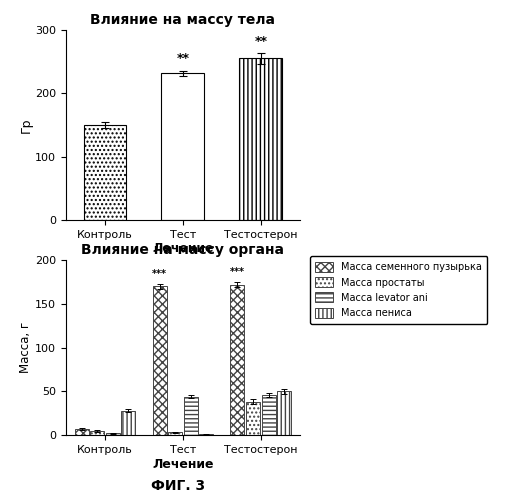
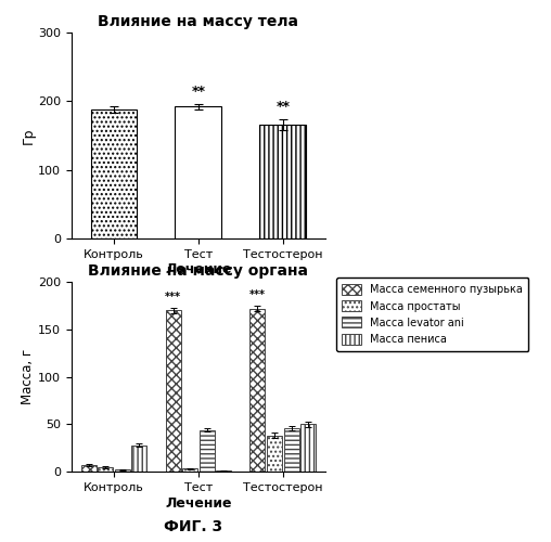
Влияние на массу тела/Контроль: 150 -> 188
Влияние на массу тела/Тест: 232 -> 192
Влияние на массу тела/Тестостерон: 255 -> 166
